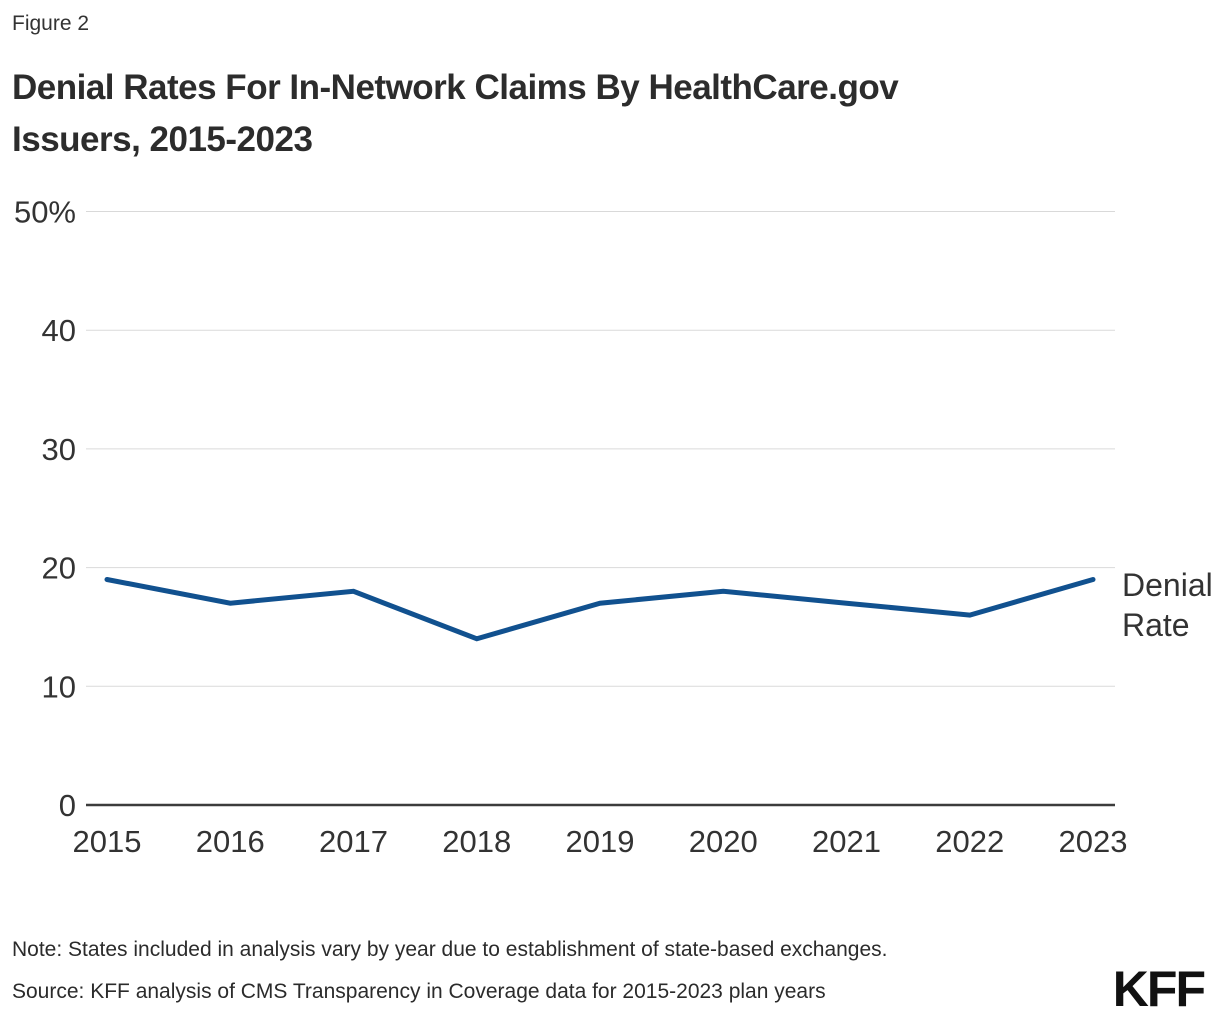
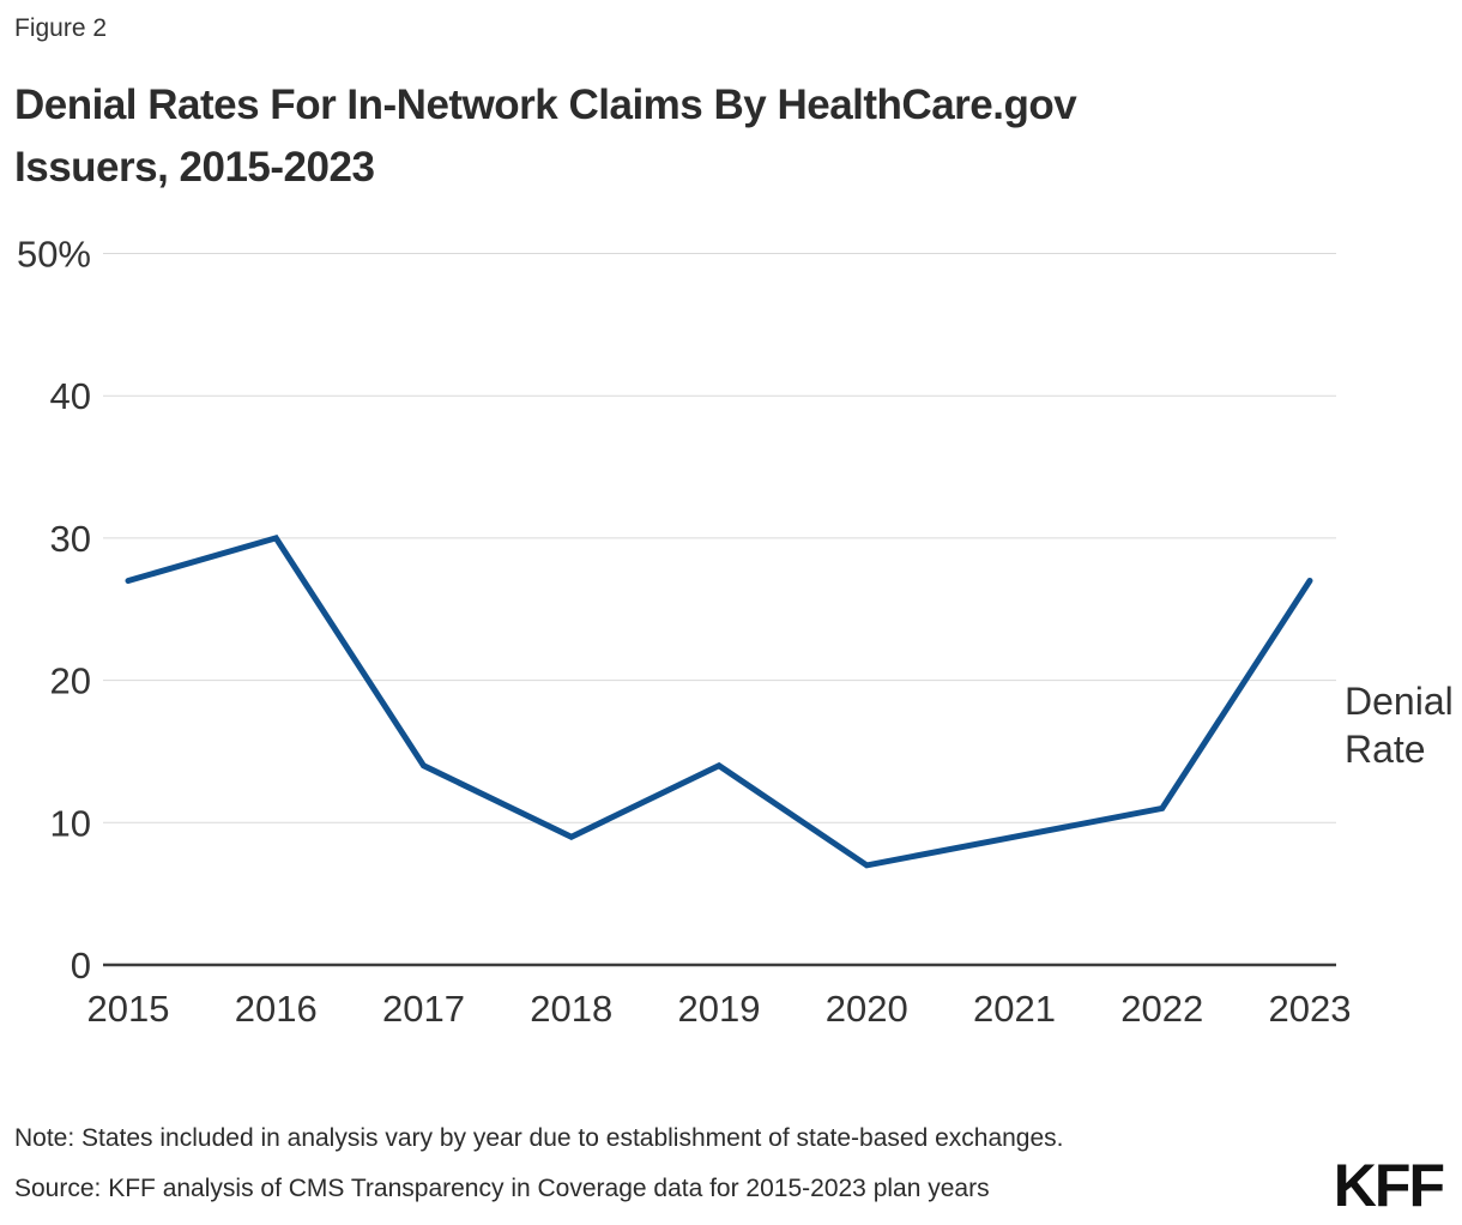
2015: 19% -> 27%
2016: 17% -> 30%
2017: 18% -> 14%
2018: 14% -> 9%
2019: 17% -> 14%
2020: 18% -> 7%
2021: 17% -> 9%
2022: 16% -> 11%
2023: 19% -> 27%
